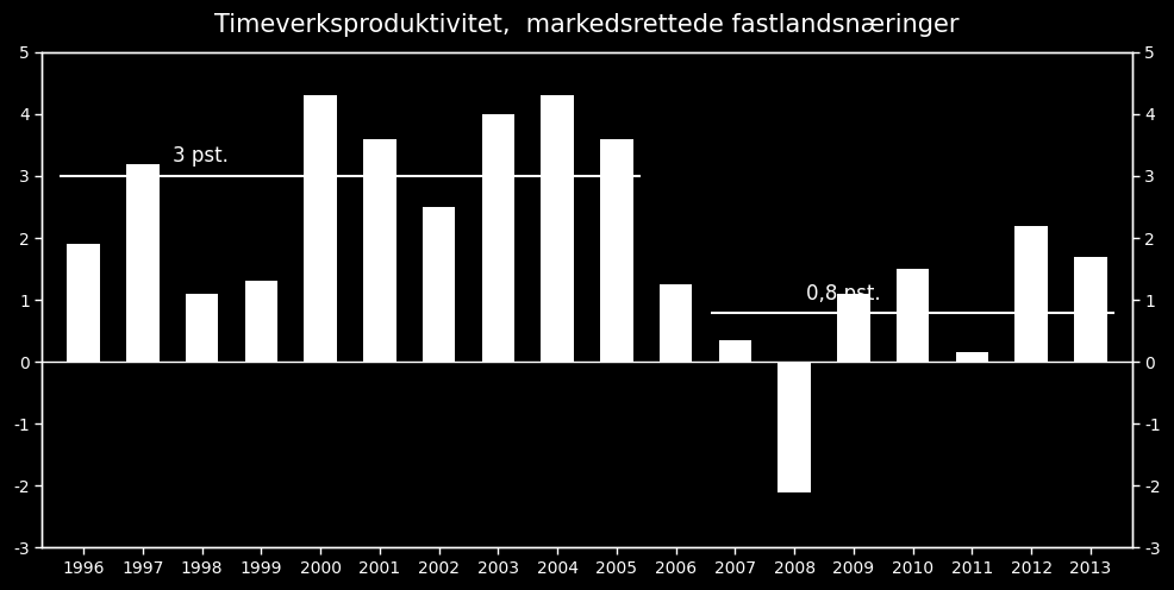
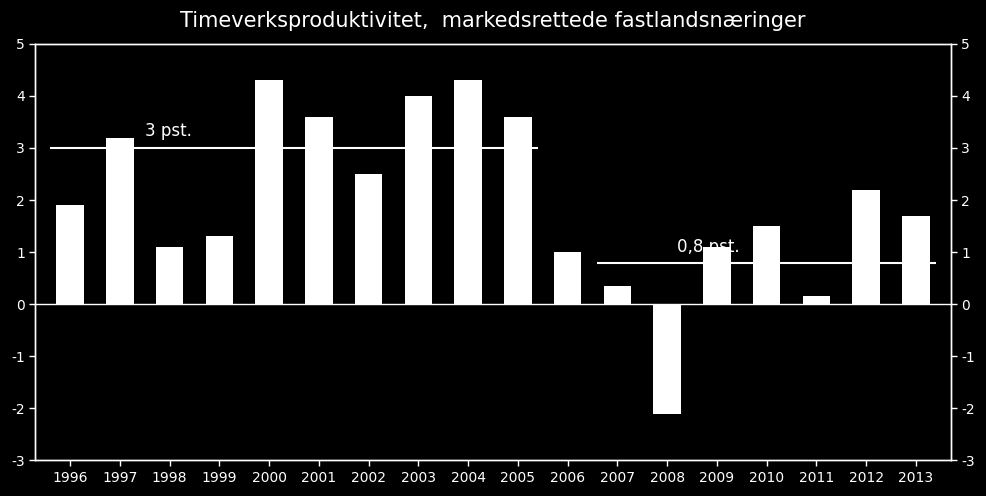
2006: 1.26 -> 1.00
